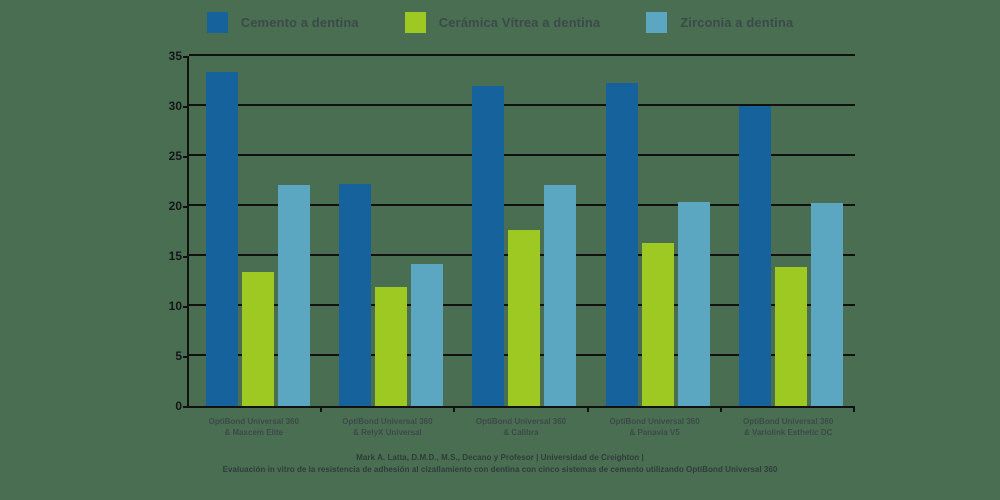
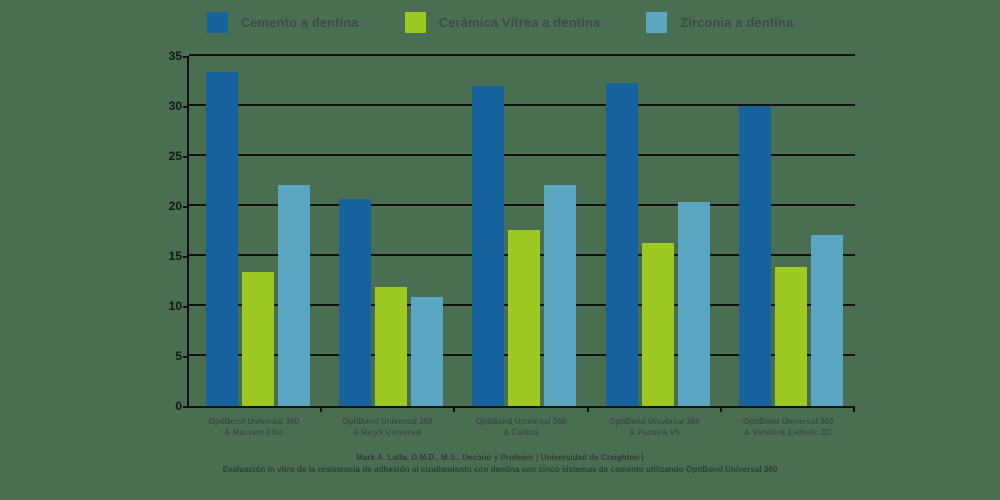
Cemento a dentina/OptiBond Universal 360 & RelyX Universal: 22.2 -> 20.7
Zirconia a dentina/OptiBond Universal 360 & RelyX Universal: 14.2 -> 10.9
Zirconia a dentina/OptiBond Universal 360 & Variolink Esthetic DC: 20.3 -> 17.1
